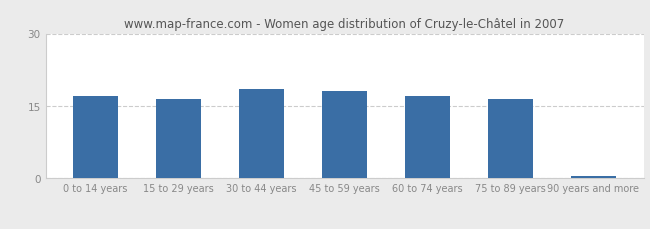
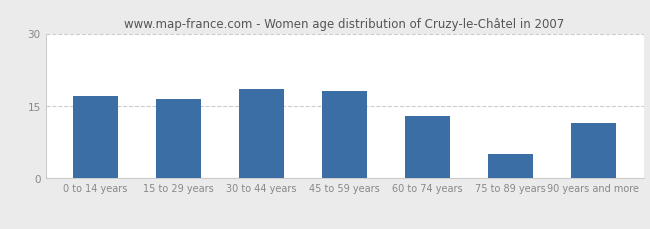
60 to 74 years: 17.0 -> 13.0
75 to 89 years: 16.5 -> 5.0
90 years and more: 0.4 -> 11.5
